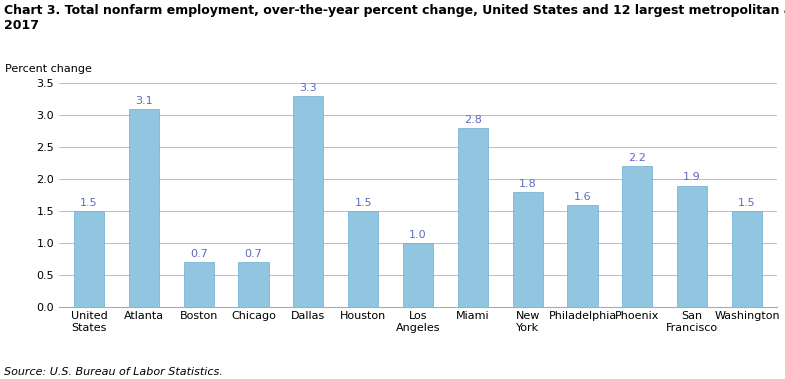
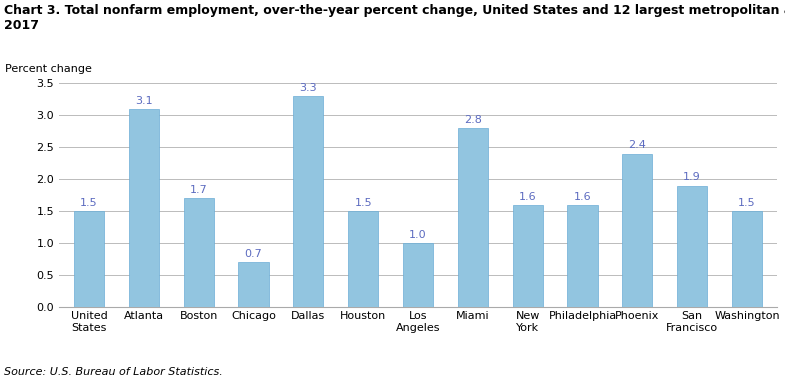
Boston: 0.7 -> 1.7
New York: 1.8 -> 1.6
Phoenix: 2.2 -> 2.4
